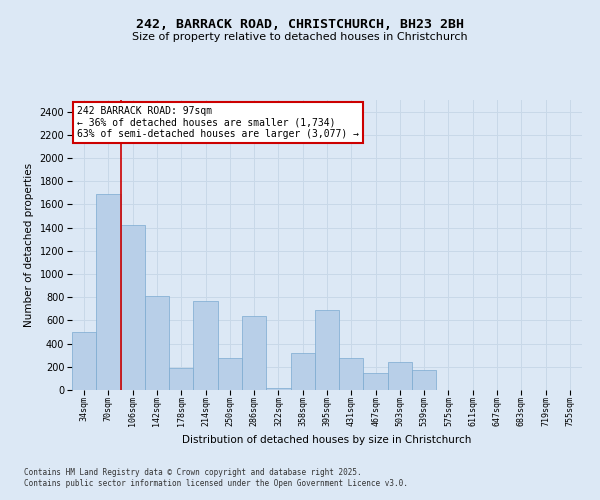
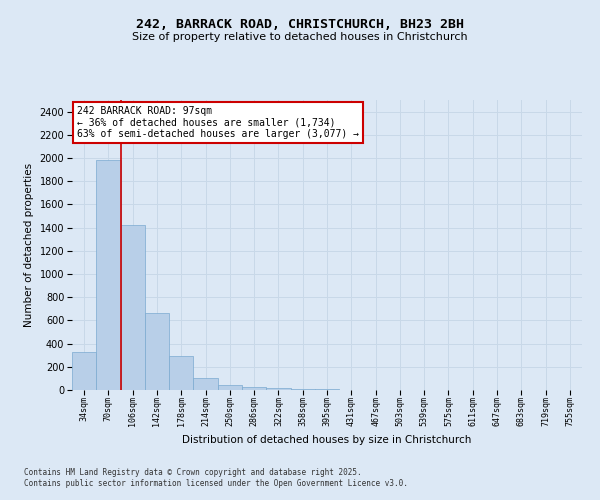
34sqm: 500 -> 320
70sqm: 1690 -> 1980
142sqm: 810 -> 660
178sqm: 190 -> 290
214sqm: 770 -> 100
250sqm: 280 -> 40
286sqm: 640 -> 30
358sqm: 320 -> 10
395sqm: 690 -> 0
431sqm: 280 -> 0
467sqm: 150 -> 0
503sqm: 240 -> 0
539sqm: 170 -> 0
